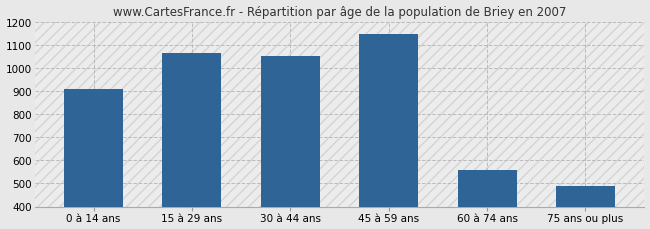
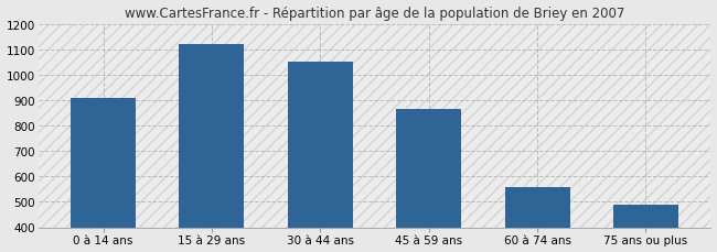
15 à 29 ans: 1065 -> 1120
45 à 59 ans: 1145 -> 865
